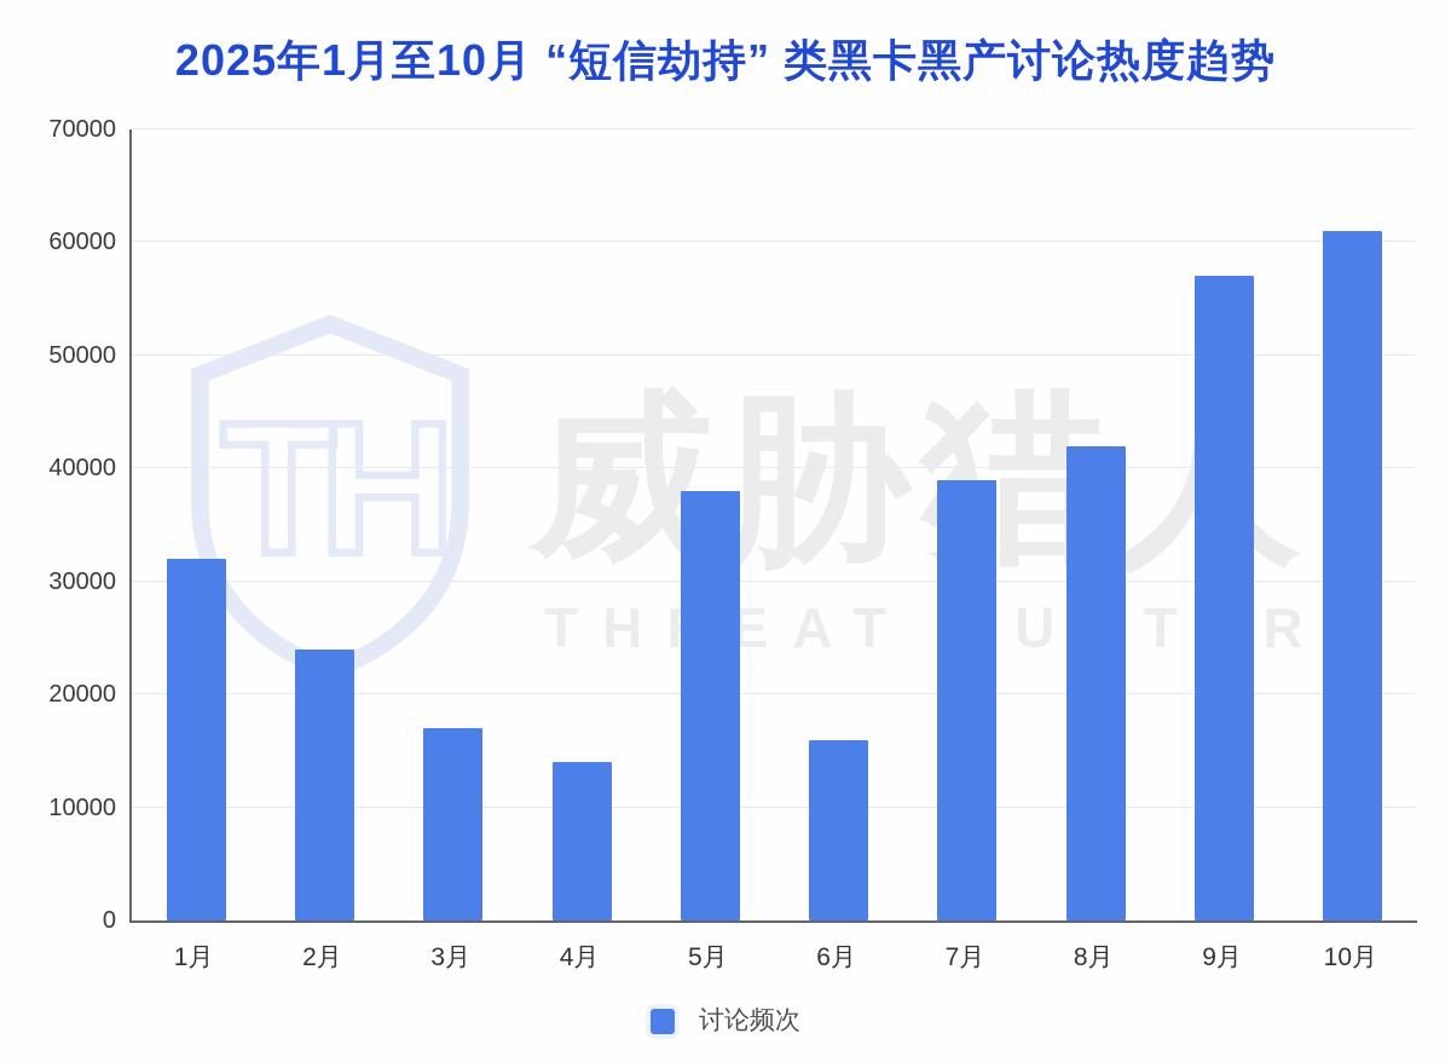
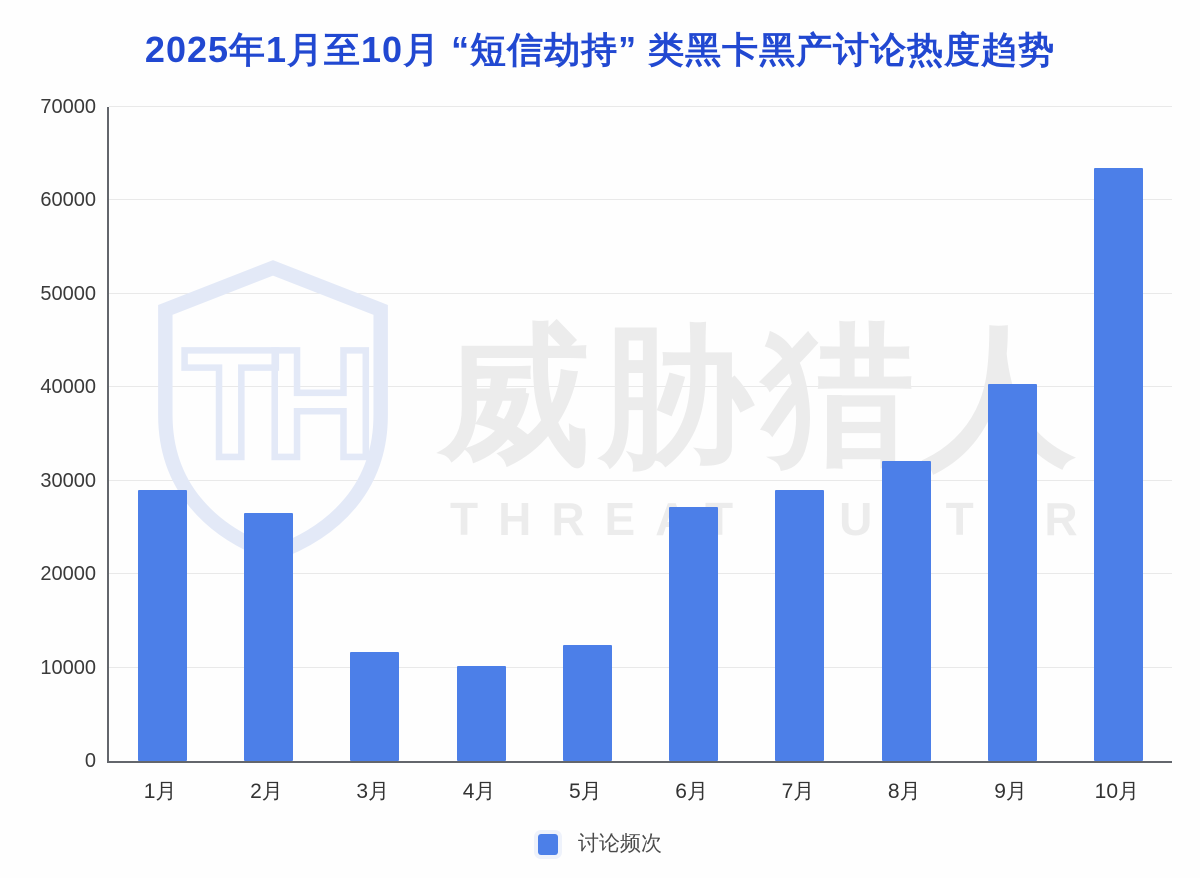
1月: 32000 -> 29000
2月: 24000 -> 26000
3月: 17000 -> 12000
4月: 14000 -> 10000
5月: 38000 -> 12000
6月: 16000 -> 27000
7月: 39000 -> 29000
8月: 42000 -> 32000
9月: 57000 -> 40000
10月: 61000 -> 64000
